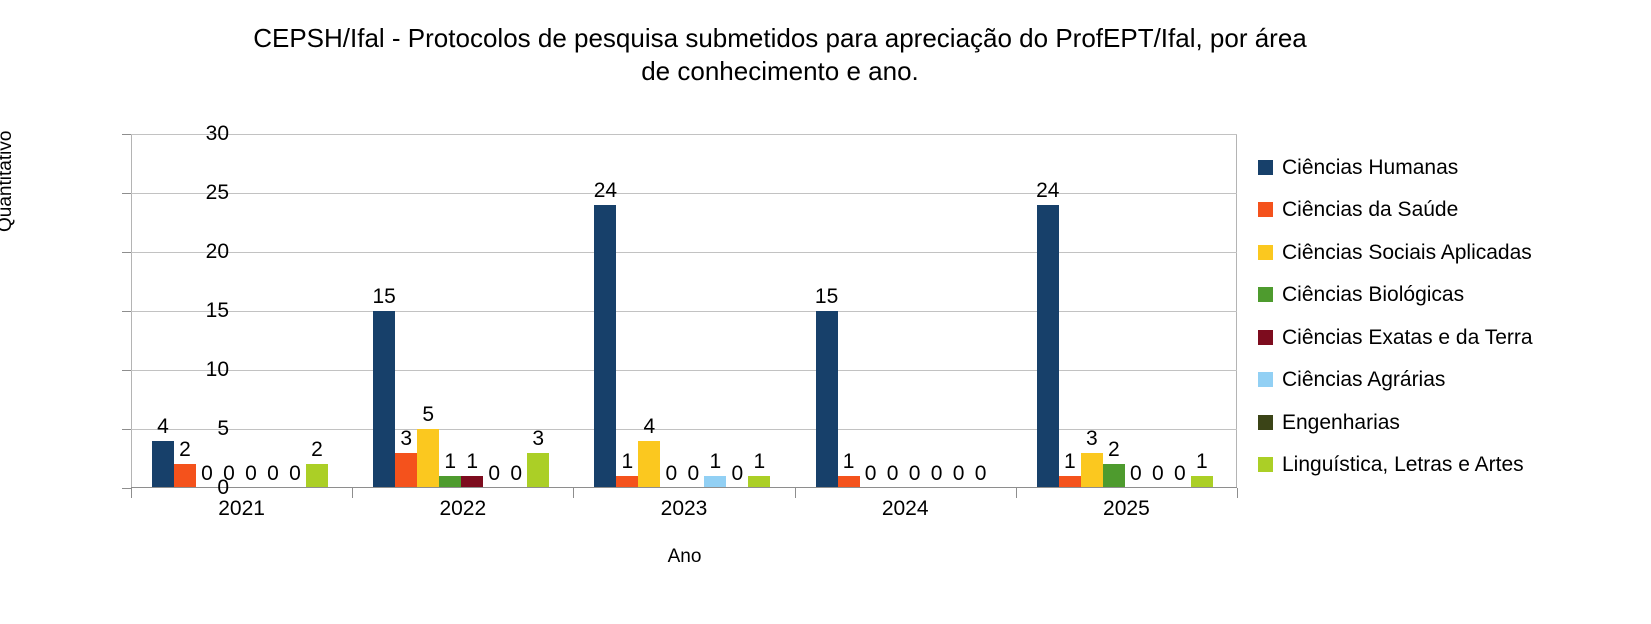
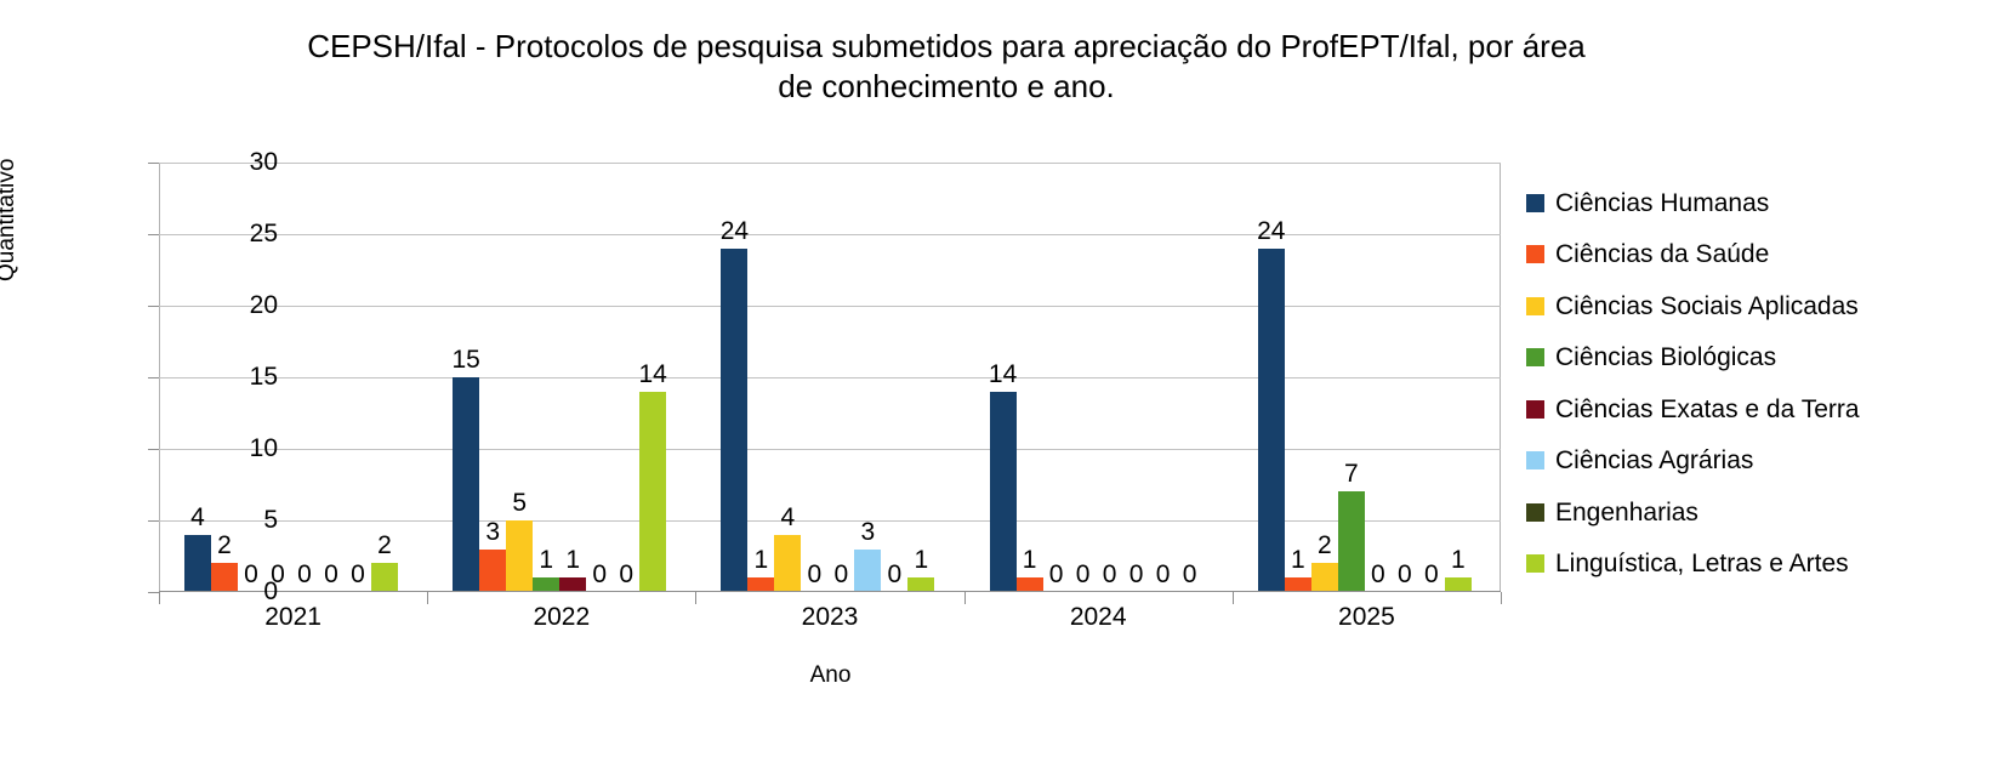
Linguística, Letras e Artes/2022: 3 -> 14
Ciências Agrárias/2023: 1 -> 3
Ciências Humanas/2024: 15 -> 14
Ciências Sociais Aplicadas/2025: 3 -> 2
Ciências Biológicas/2025: 2 -> 7
